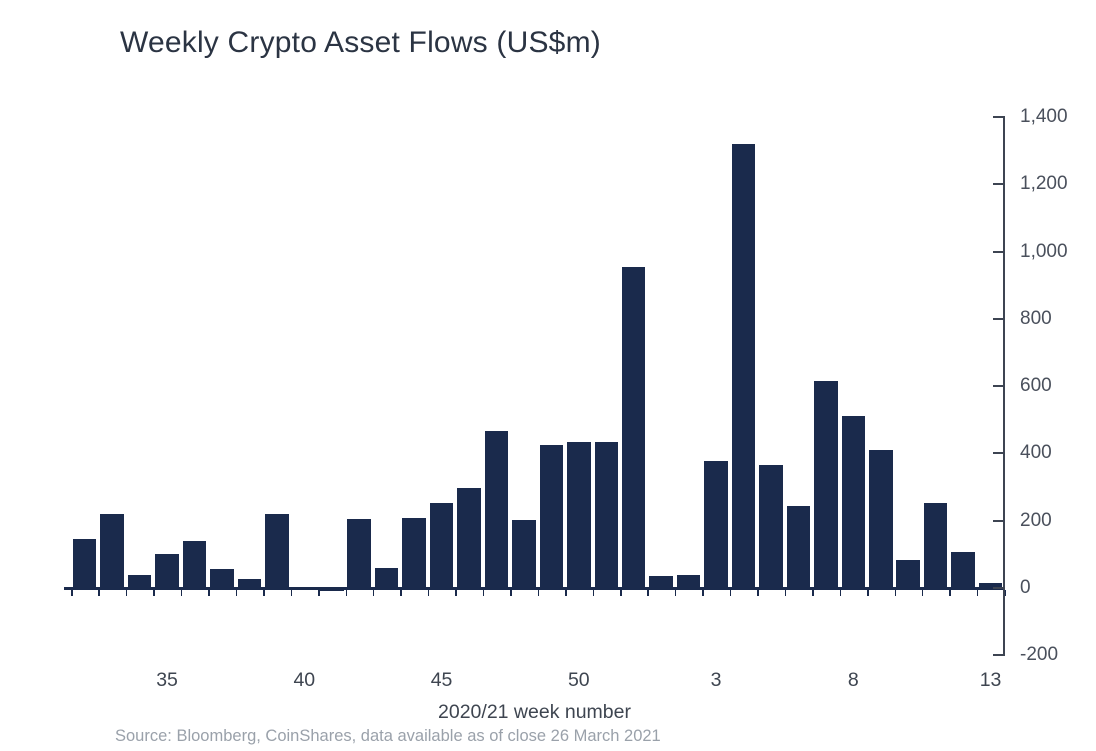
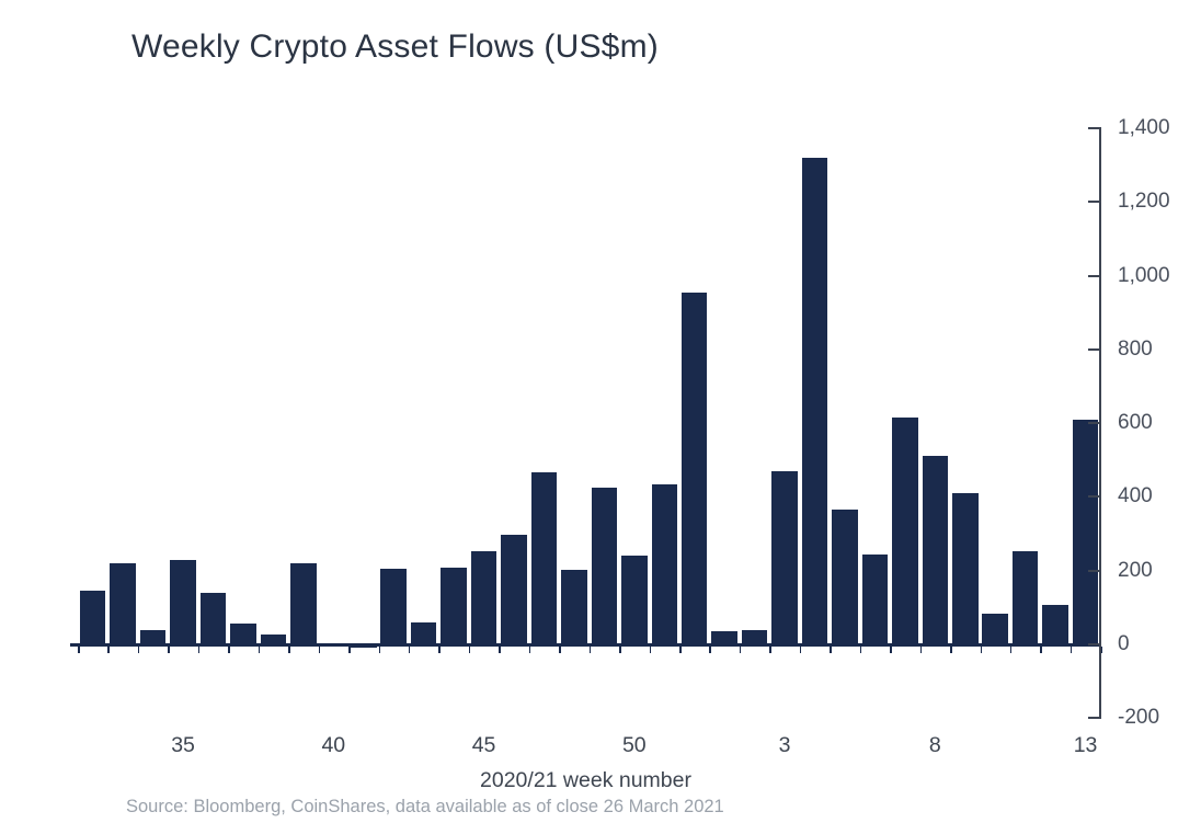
35: 100 -> 230
50: 440 -> 240
3: 380 -> 470
13: 20 -> 610
